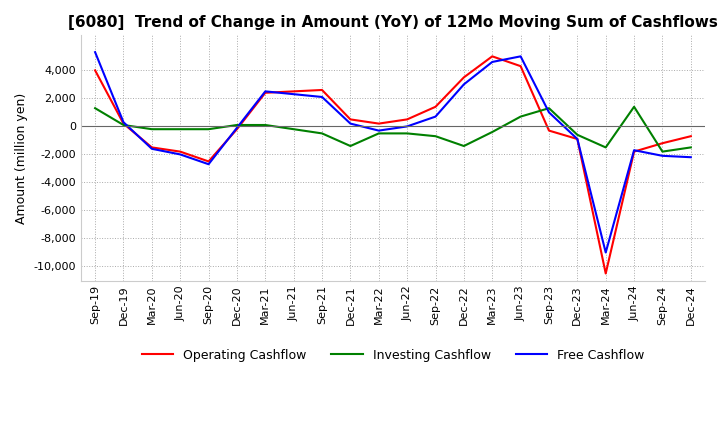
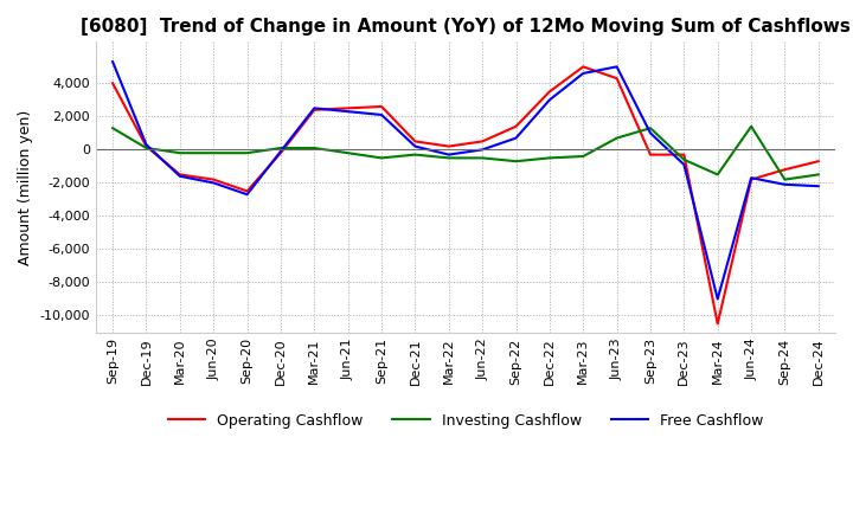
Investing Cashflow/Dec-21: -1,400 -> -300
Investing Cashflow/Dec-22: -1,400 -> -500
Operating Cashflow/Dec-23: -900 -> -300
